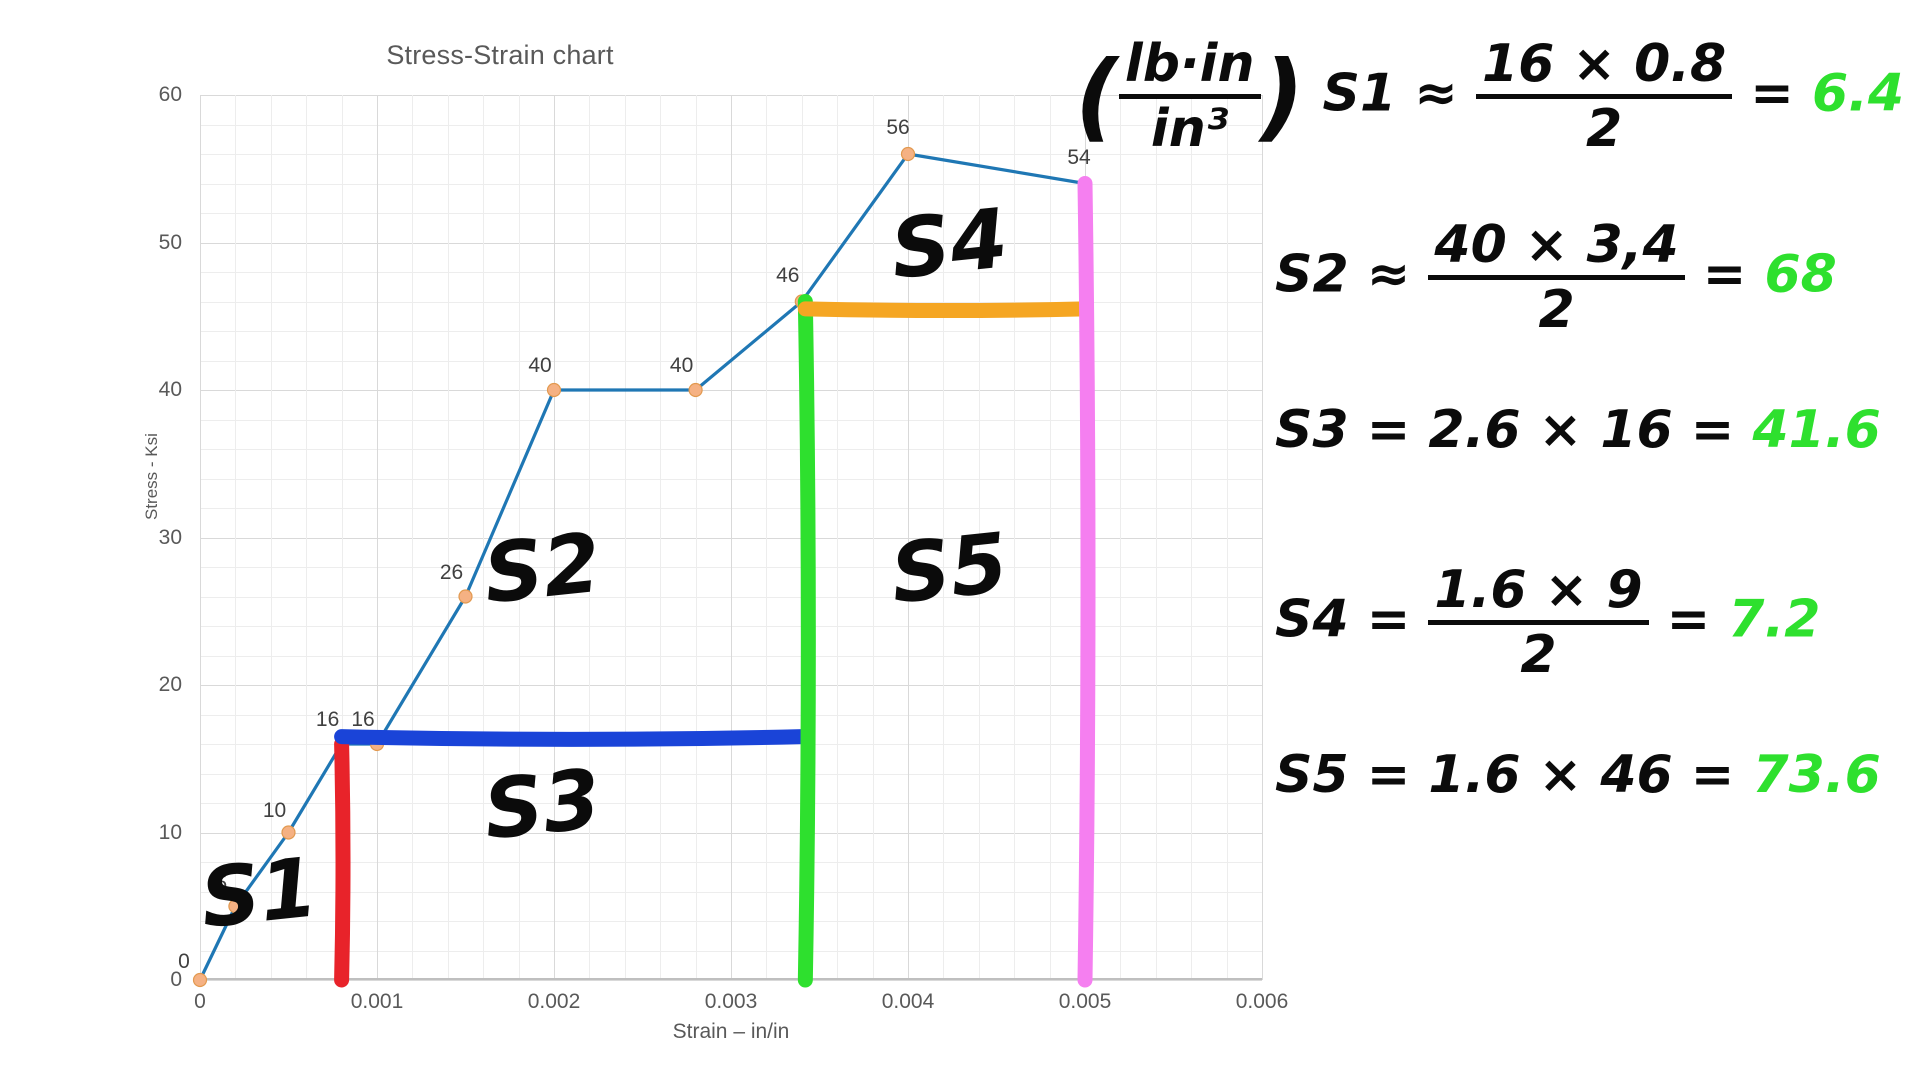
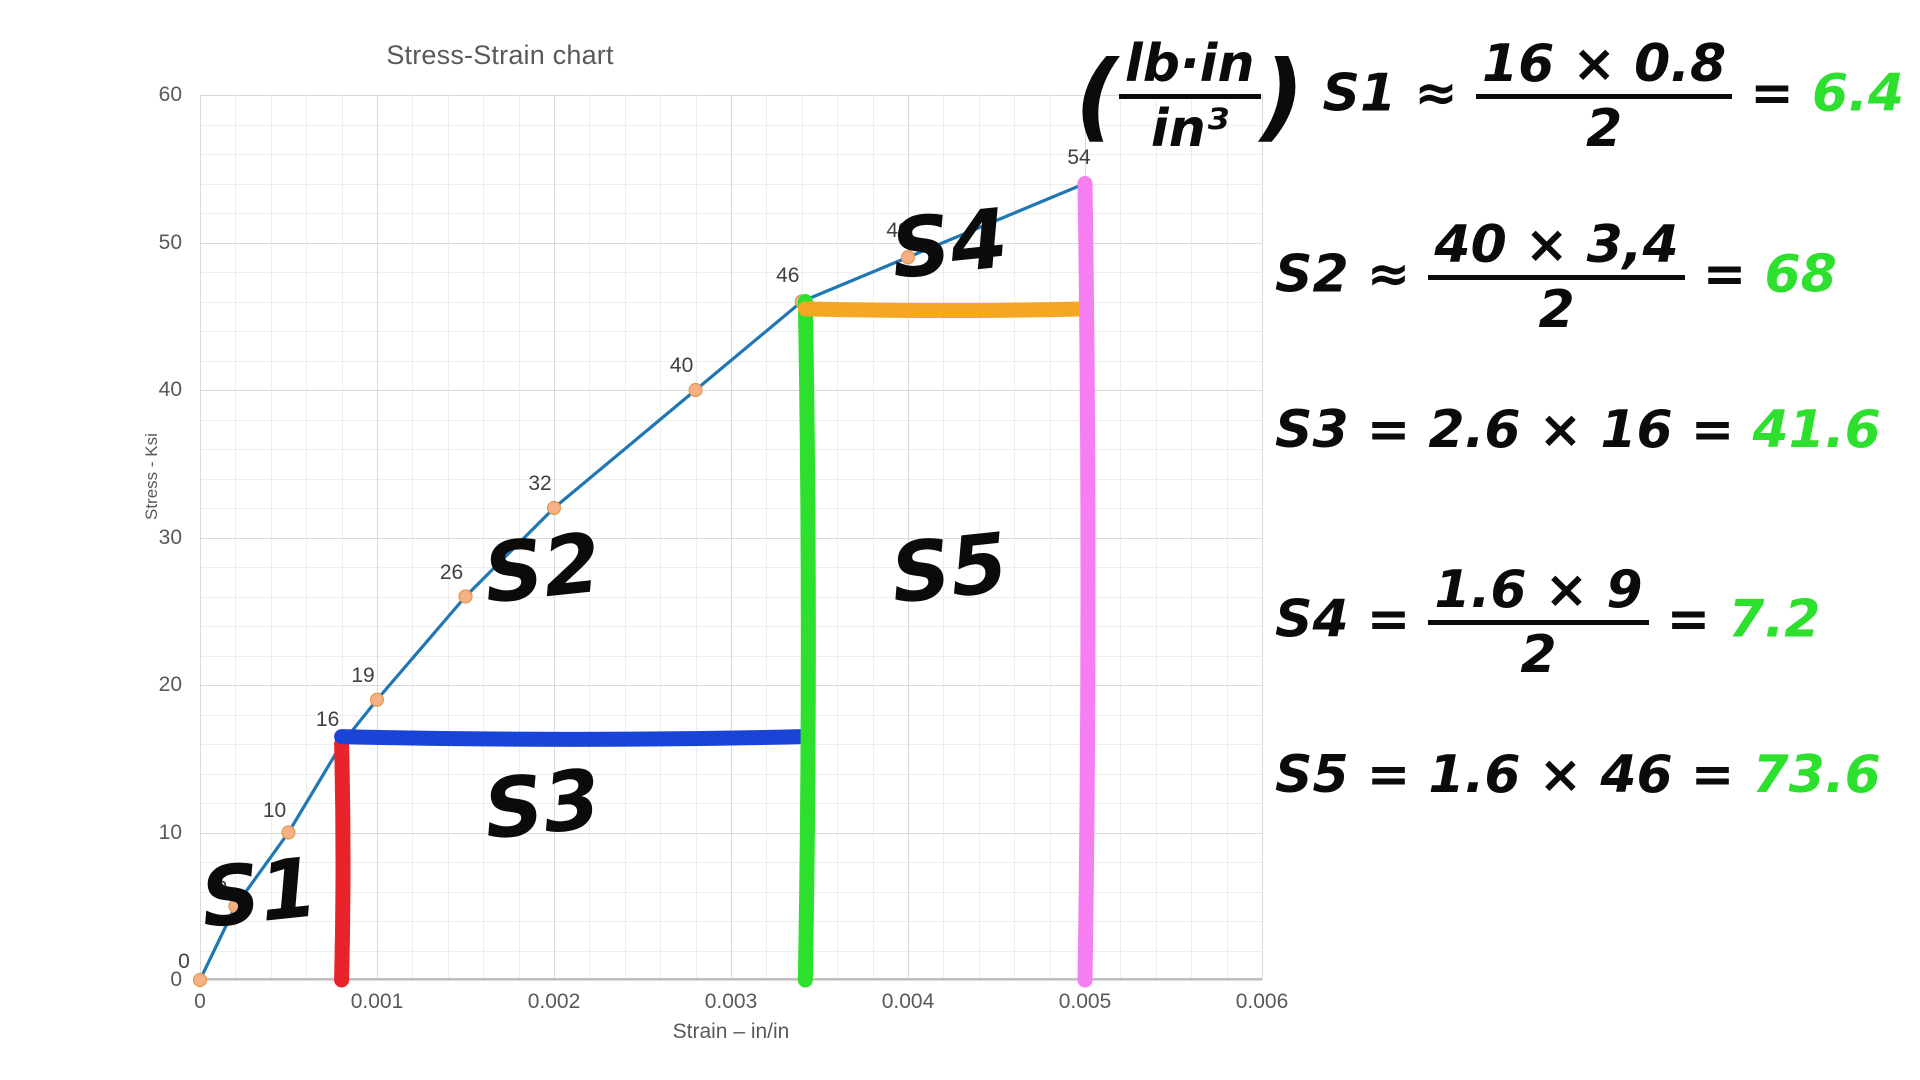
0.001: 16 -> 19
0.002: 40 -> 32
0.004: 56 -> 49
